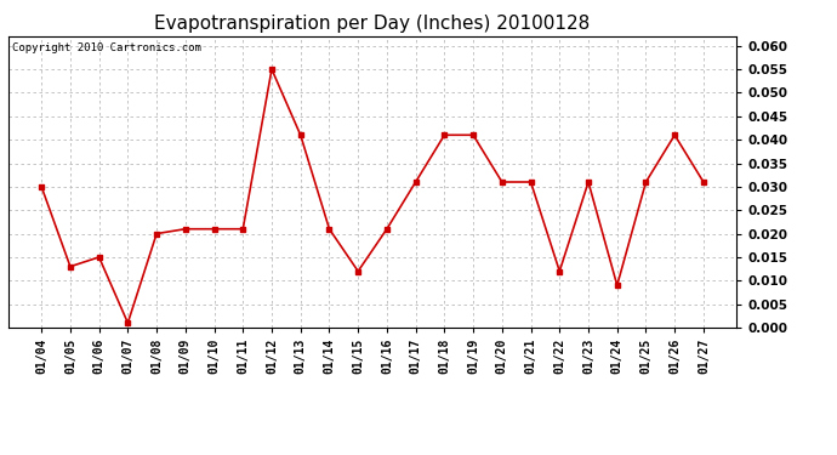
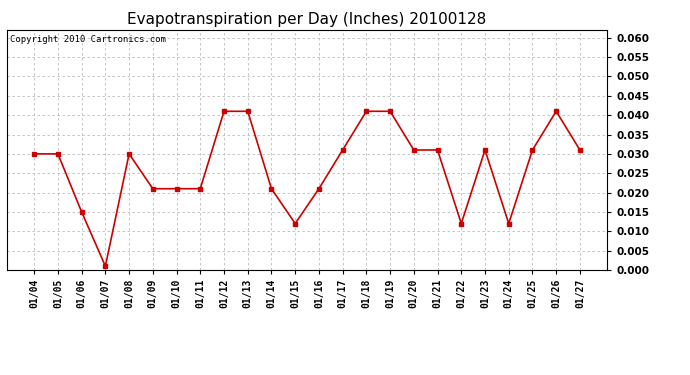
01/05: 0.013 -> 0.030
01/08: 0.020 -> 0.030
01/12: 0.055 -> 0.041
01/24: 0.009 -> 0.012
